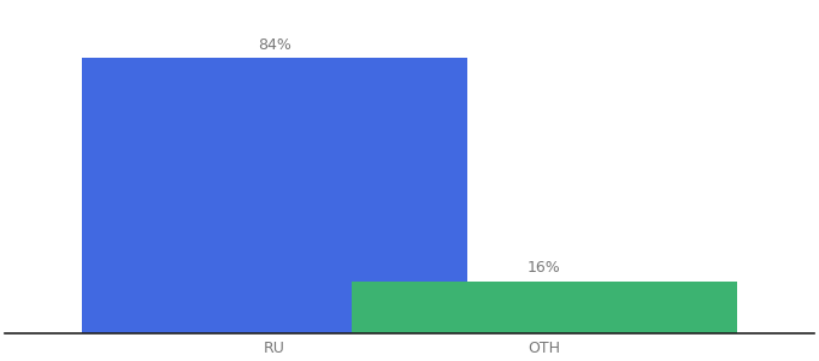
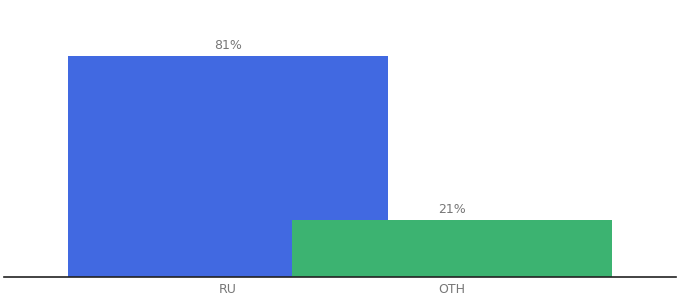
RU: 84% -> 81%
OTH: 16% -> 21%
